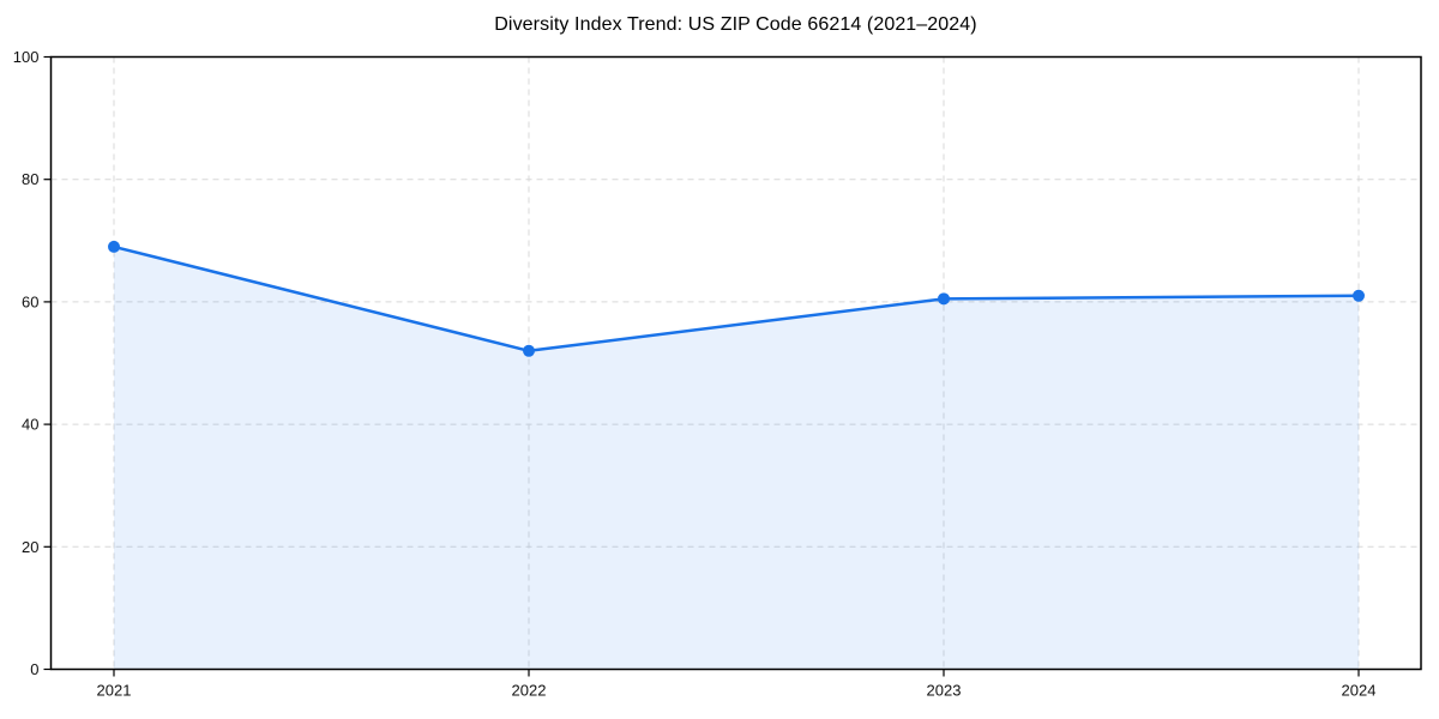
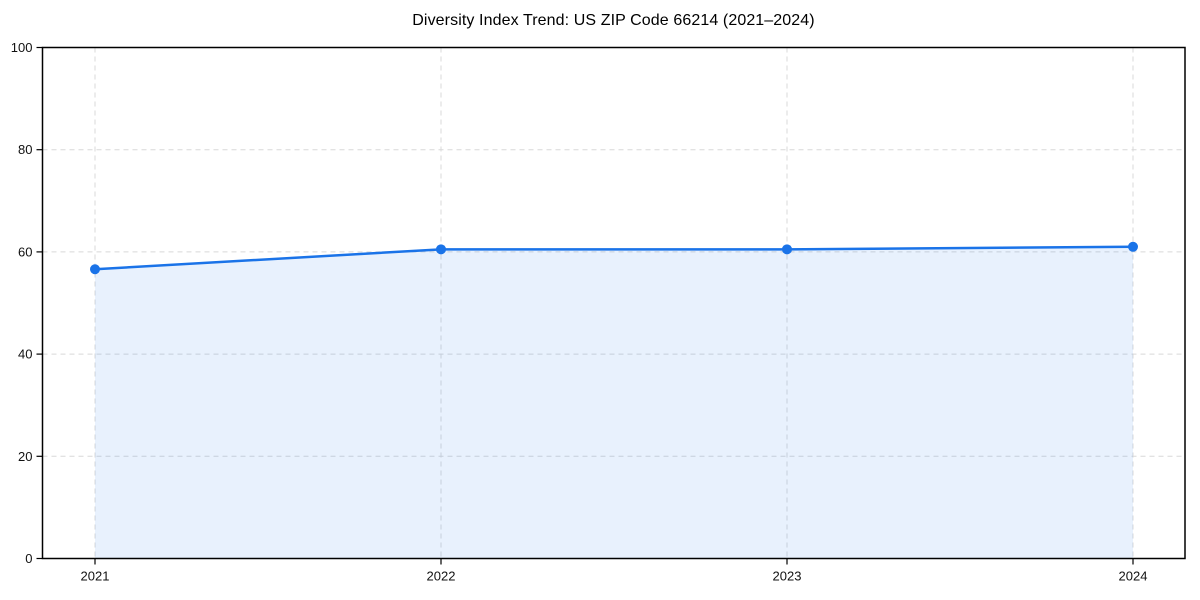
2021: 69 -> 57
2022: 52 -> 60
